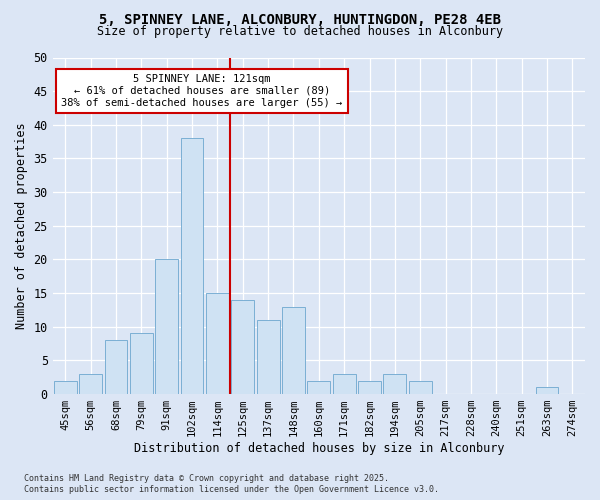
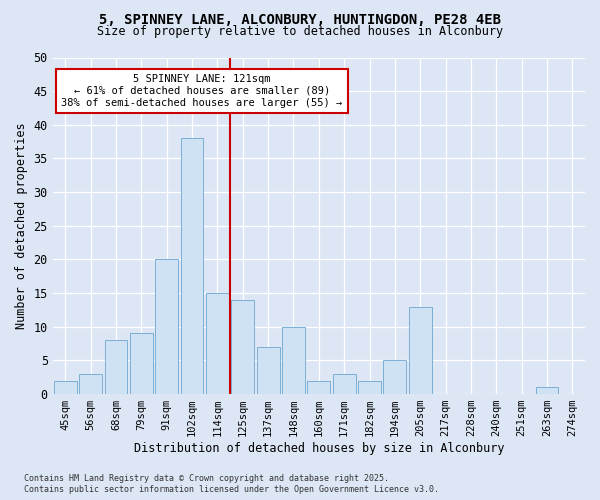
137sqm: 11 -> 7
148sqm: 13 -> 10
194sqm: 3 -> 5
205sqm: 2 -> 13
